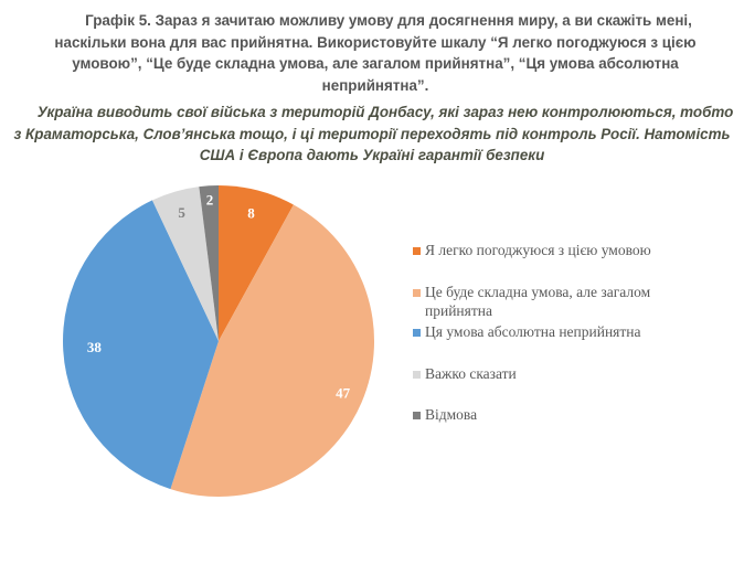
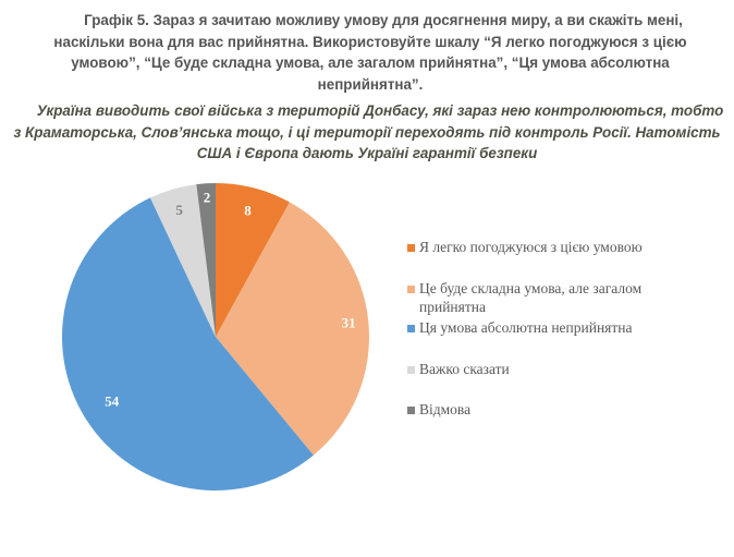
Це буде складна умова, але загалом прийнятна: 47 -> 31
Ця умова абсолютна неприйнятна: 38 -> 54
